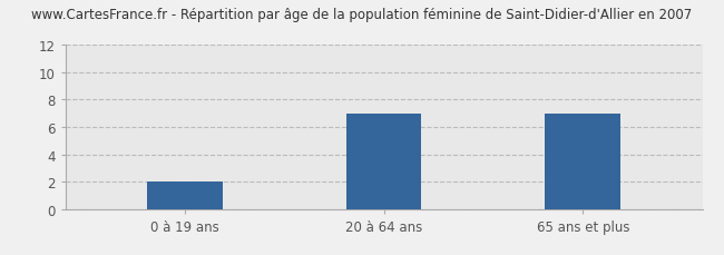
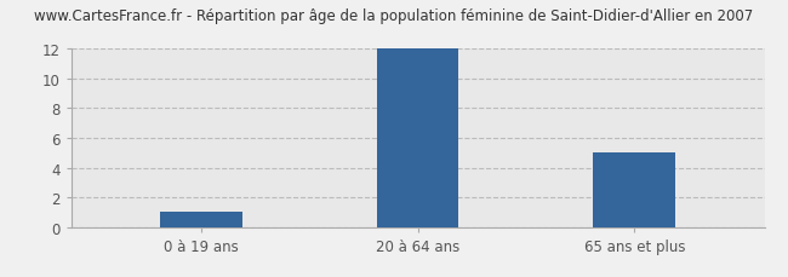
0 à 19 ans: 2 -> 1
20 à 64 ans: 7 -> 12
65 ans et plus: 7 -> 5
